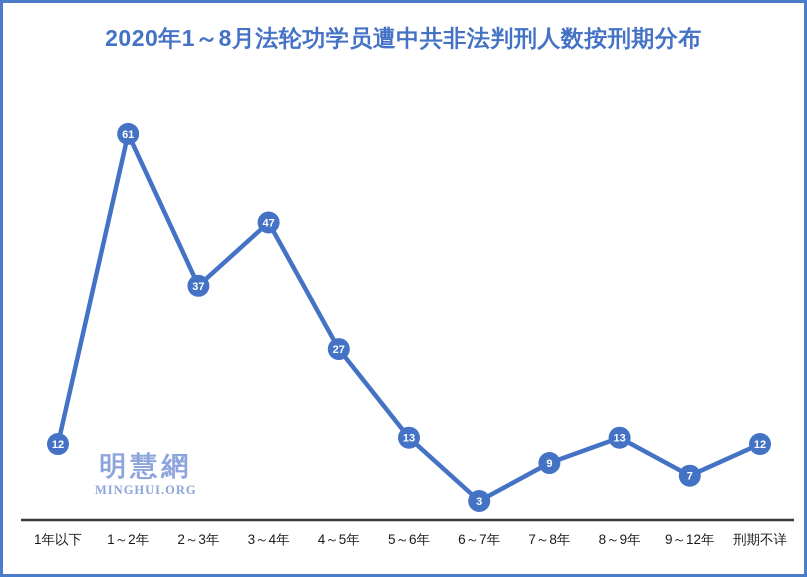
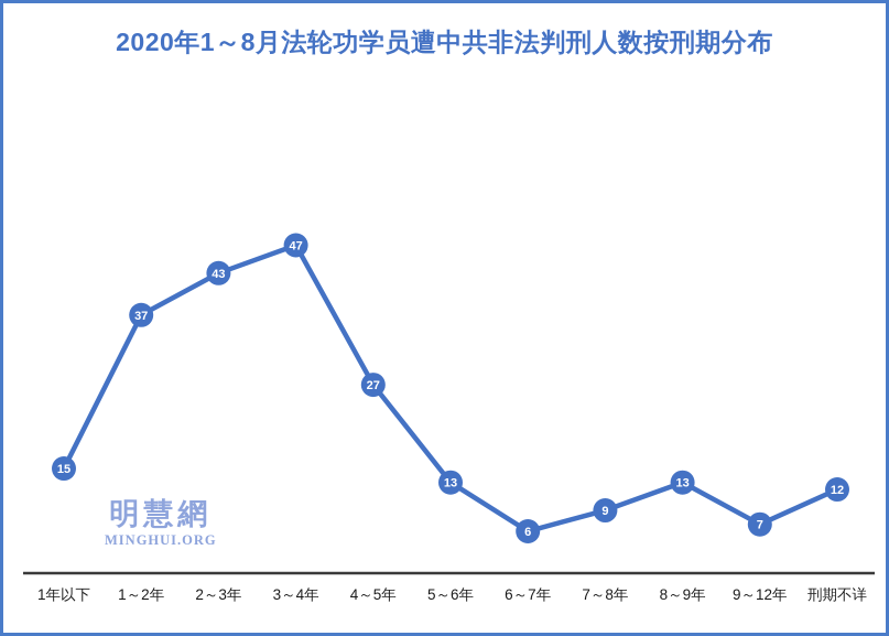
1年以下: 12 -> 15
1～2年: 61 -> 37
2～3年: 37 -> 43
6～7年: 3 -> 6
